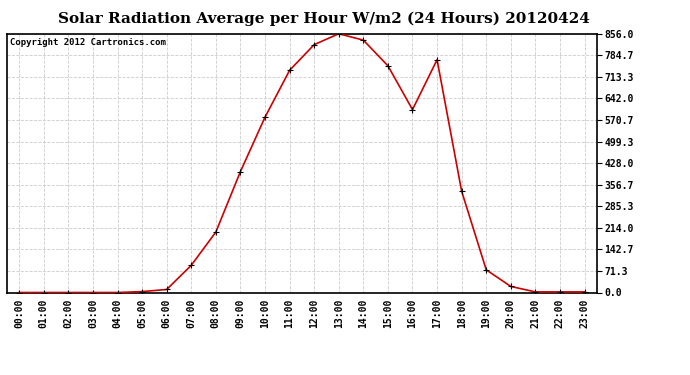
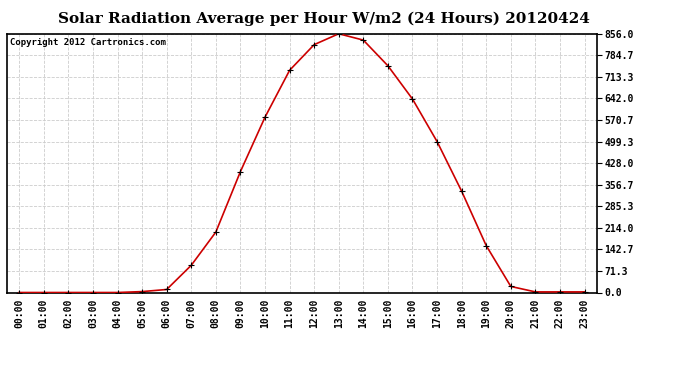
16:00: 605 -> 640
17:00: 770 -> 499
19:00: 75 -> 155
